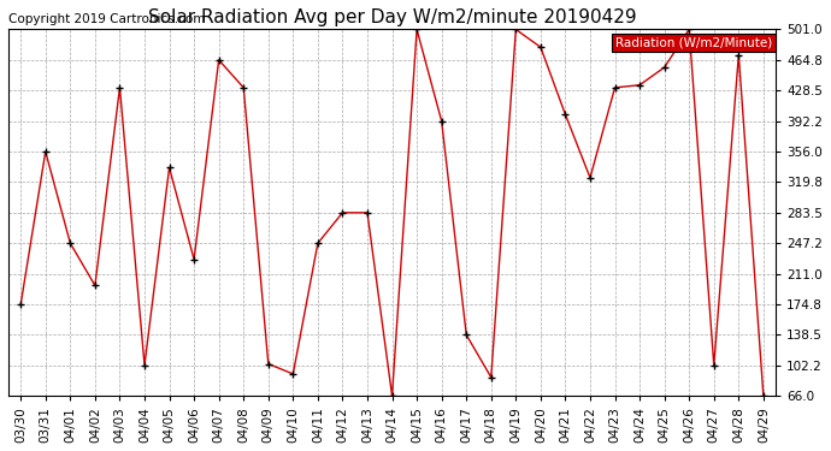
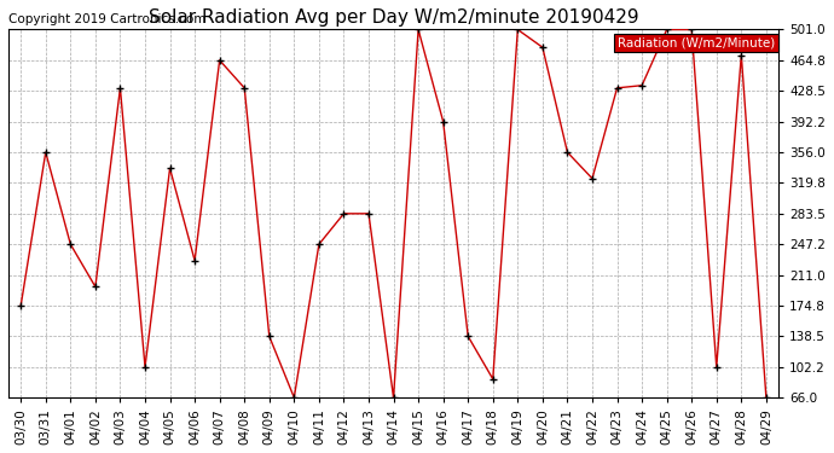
04/09: 104 -> 138
04/10: 92 -> 66
04/21: 400 -> 356
04/25: 456 -> 501
